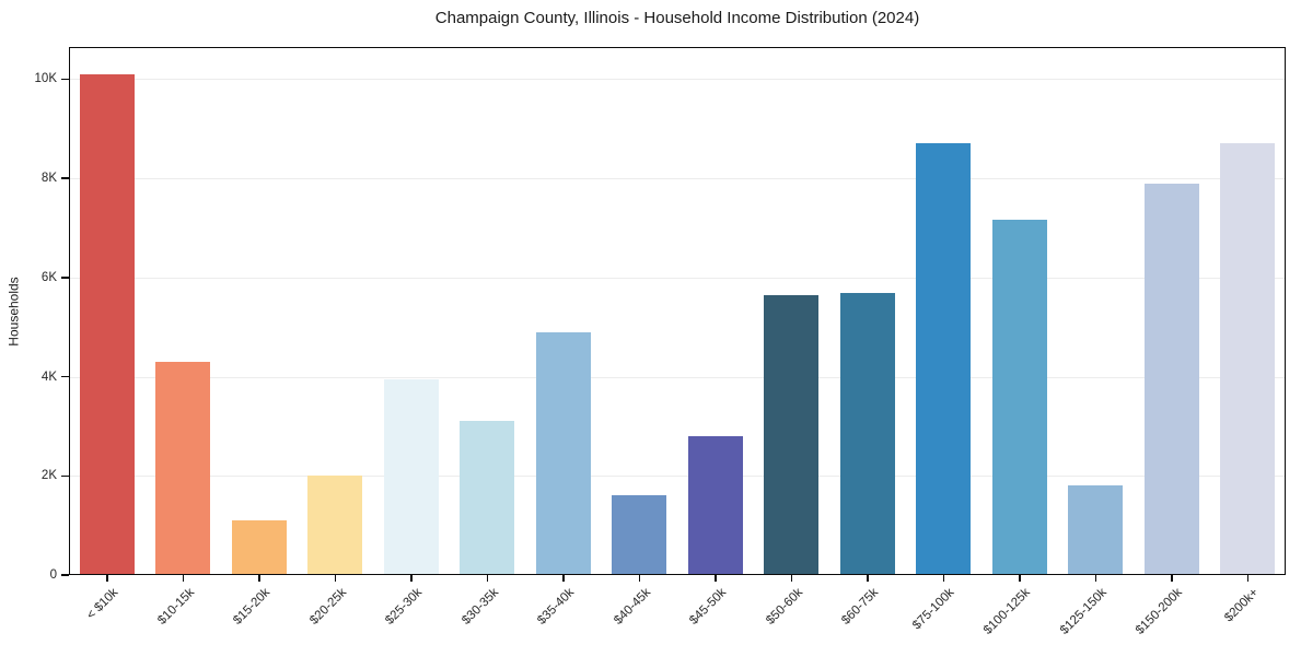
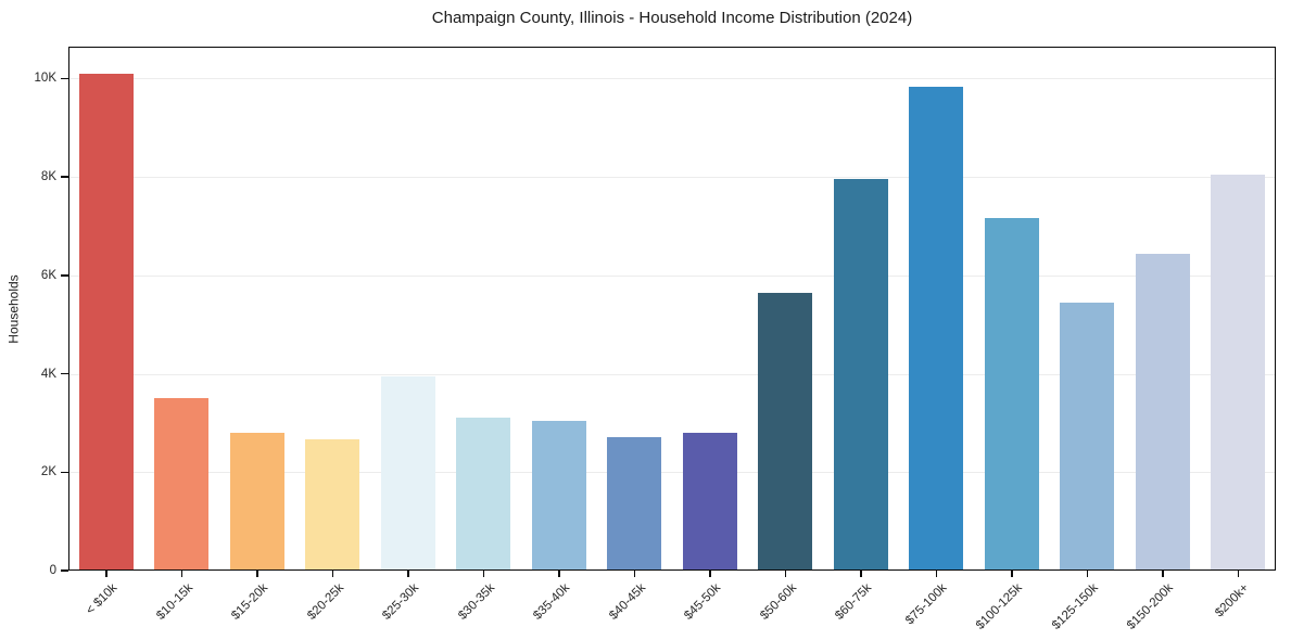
$10-15k: 4.3K -> 3.5K
$15-20k: 1.1K -> 2.8K
$20-25k: 2.0K -> 2.7K
$35-40k: 4.9K -> 3.0K
$40-45k: 1.6K -> 2.7K
$60-75k: 5.7K -> 8.0K
$75-100k: 8.7K -> 9.8K
$125-150k: 1.8K -> 5.4K
$150-200k: 7.9K -> 6.4K
$200k+: 8.7K -> 8.0K
